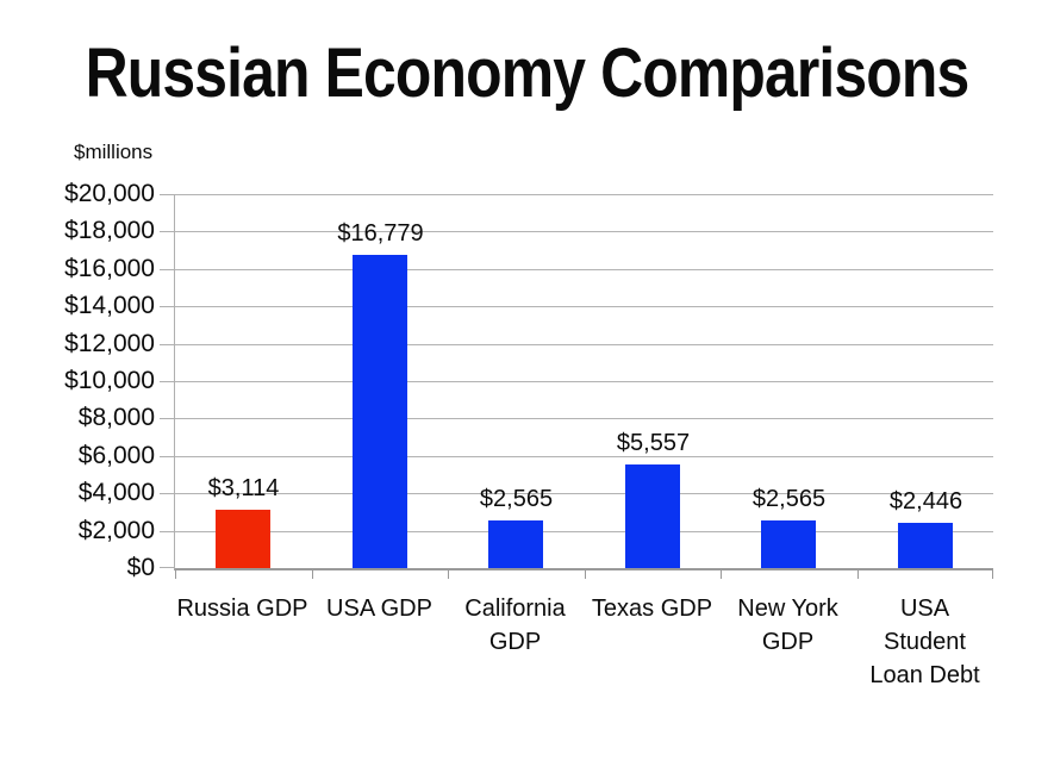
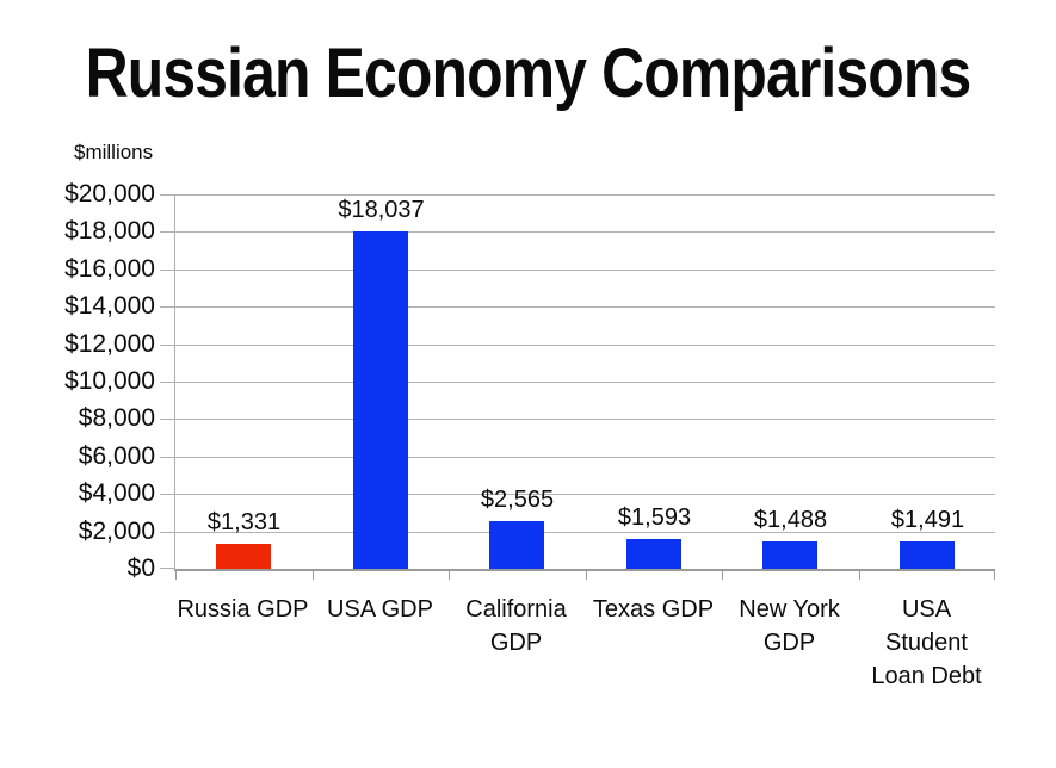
Russia GDP: $3,114 -> $1,331
USA GDP: $16,779 -> $18,037
Texas GDP: $5,557 -> $1,593
New York GDP: $2,565 -> $1,488
USA Student Loan Debt: $2,446 -> $1,491
